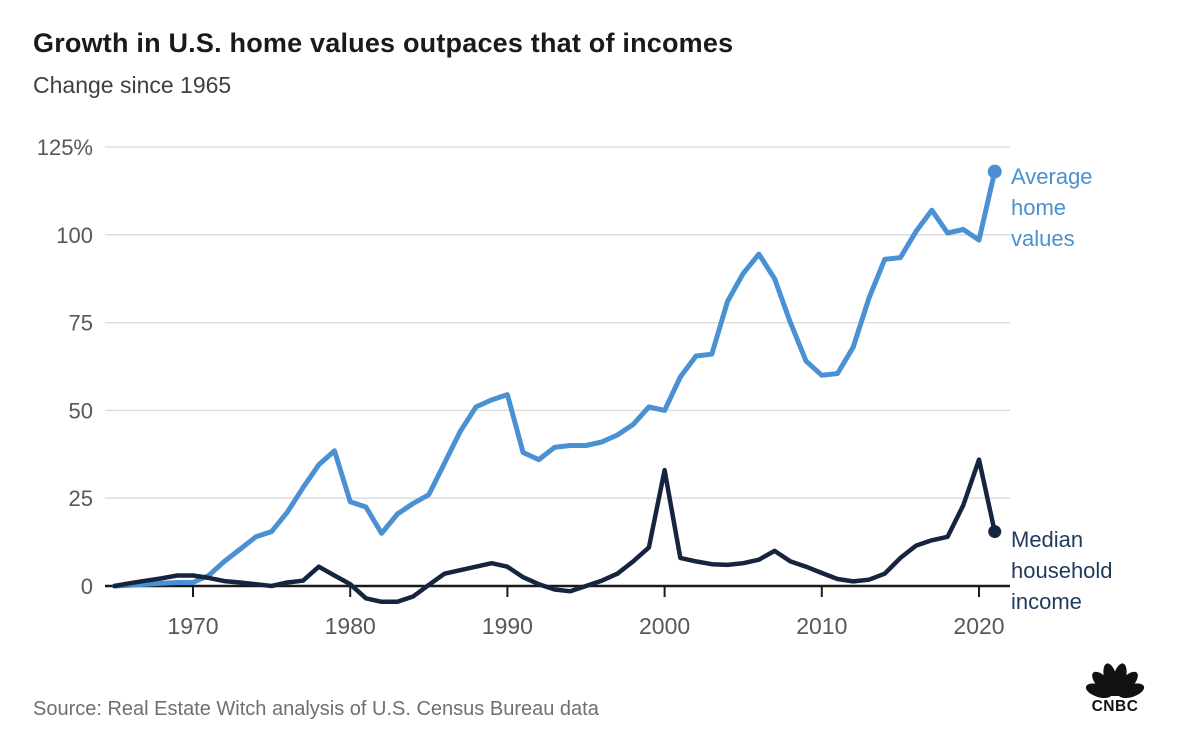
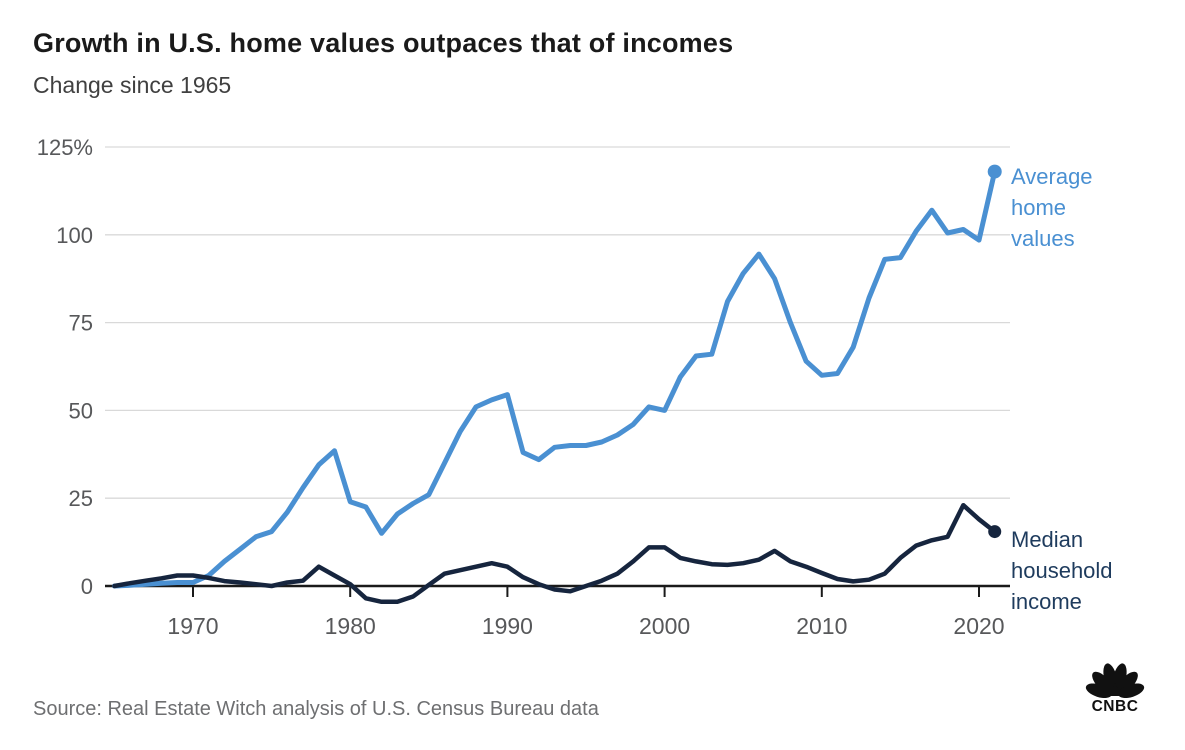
Median household income/2000: 33% -> 11%
Median household income/2020: 36% -> 19%
